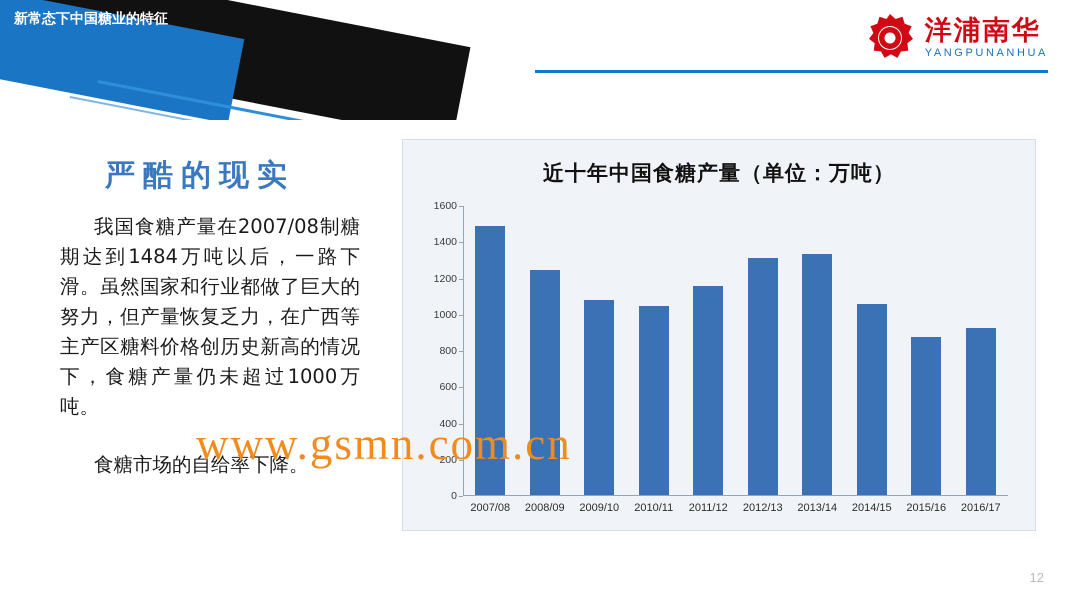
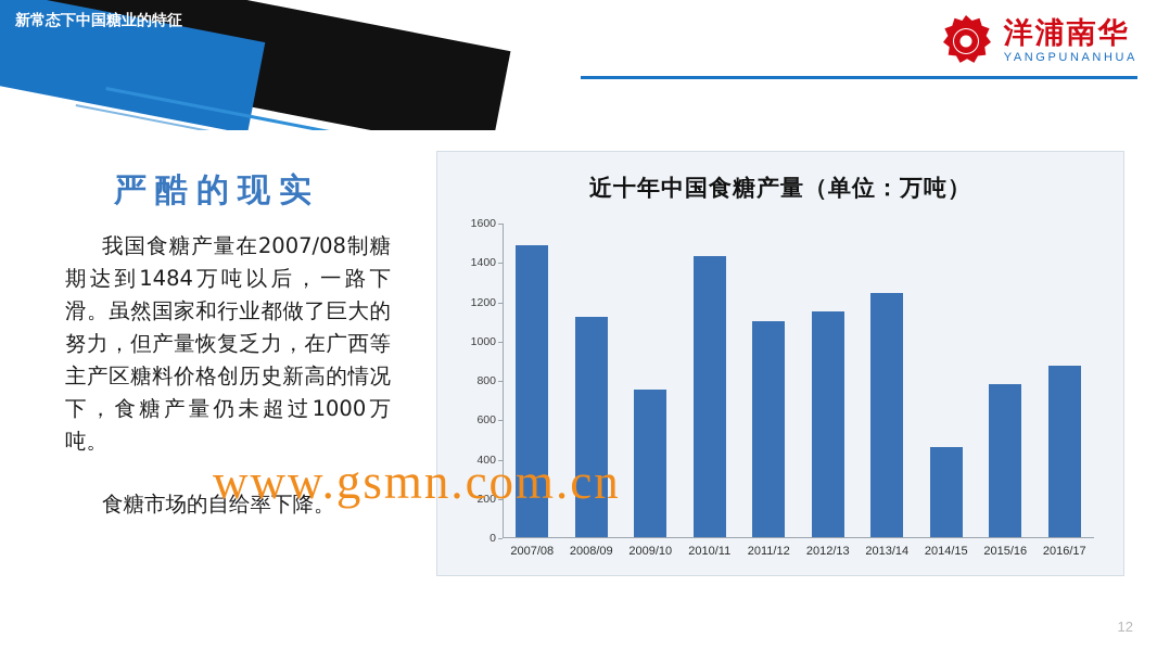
2008/09: 1240 -> 1120
2009/10: 1070 -> 750
2010/11: 1040 -> 1430
2011/12: 1150 -> 1100
2012/13: 1310 -> 1150
2013/14: 1330 -> 1240
2014/15: 1060 -> 460
2015/16: 870 -> 780
2016/17: 920 -> 870
